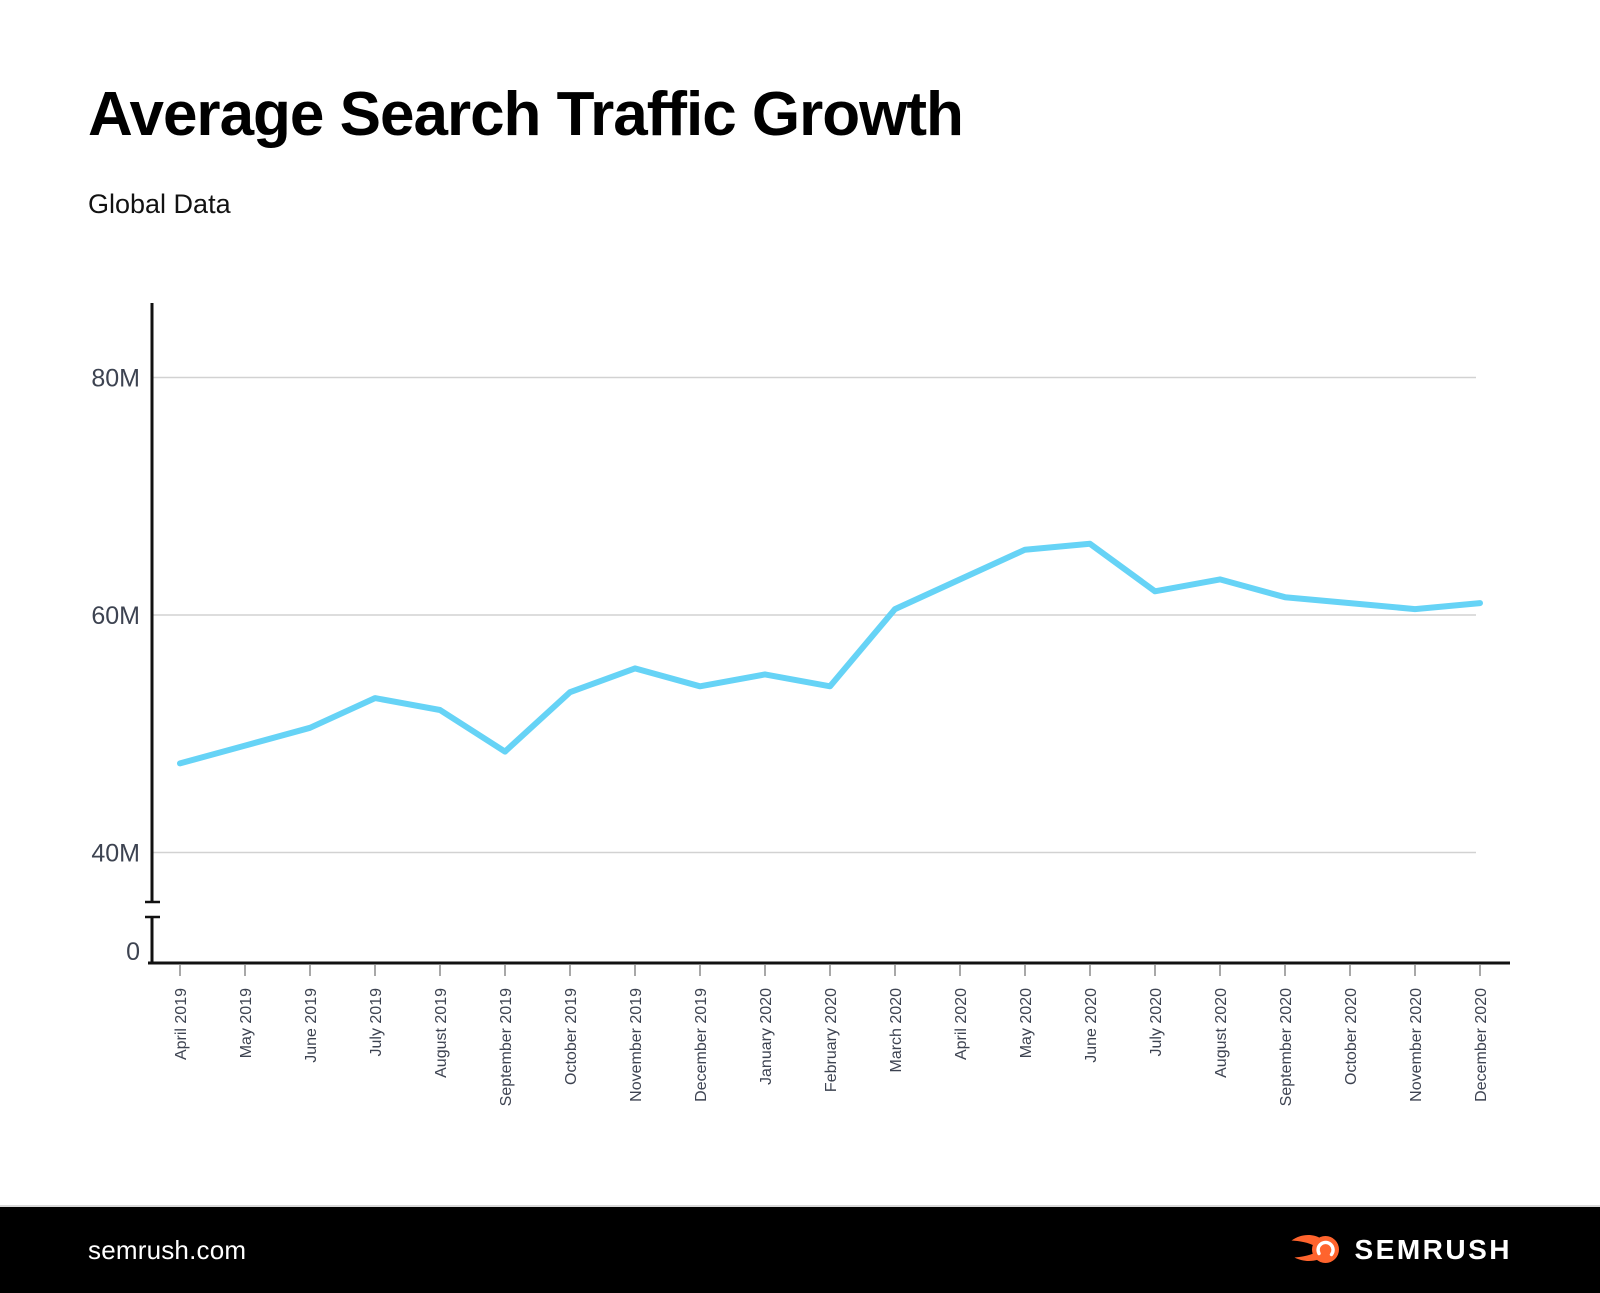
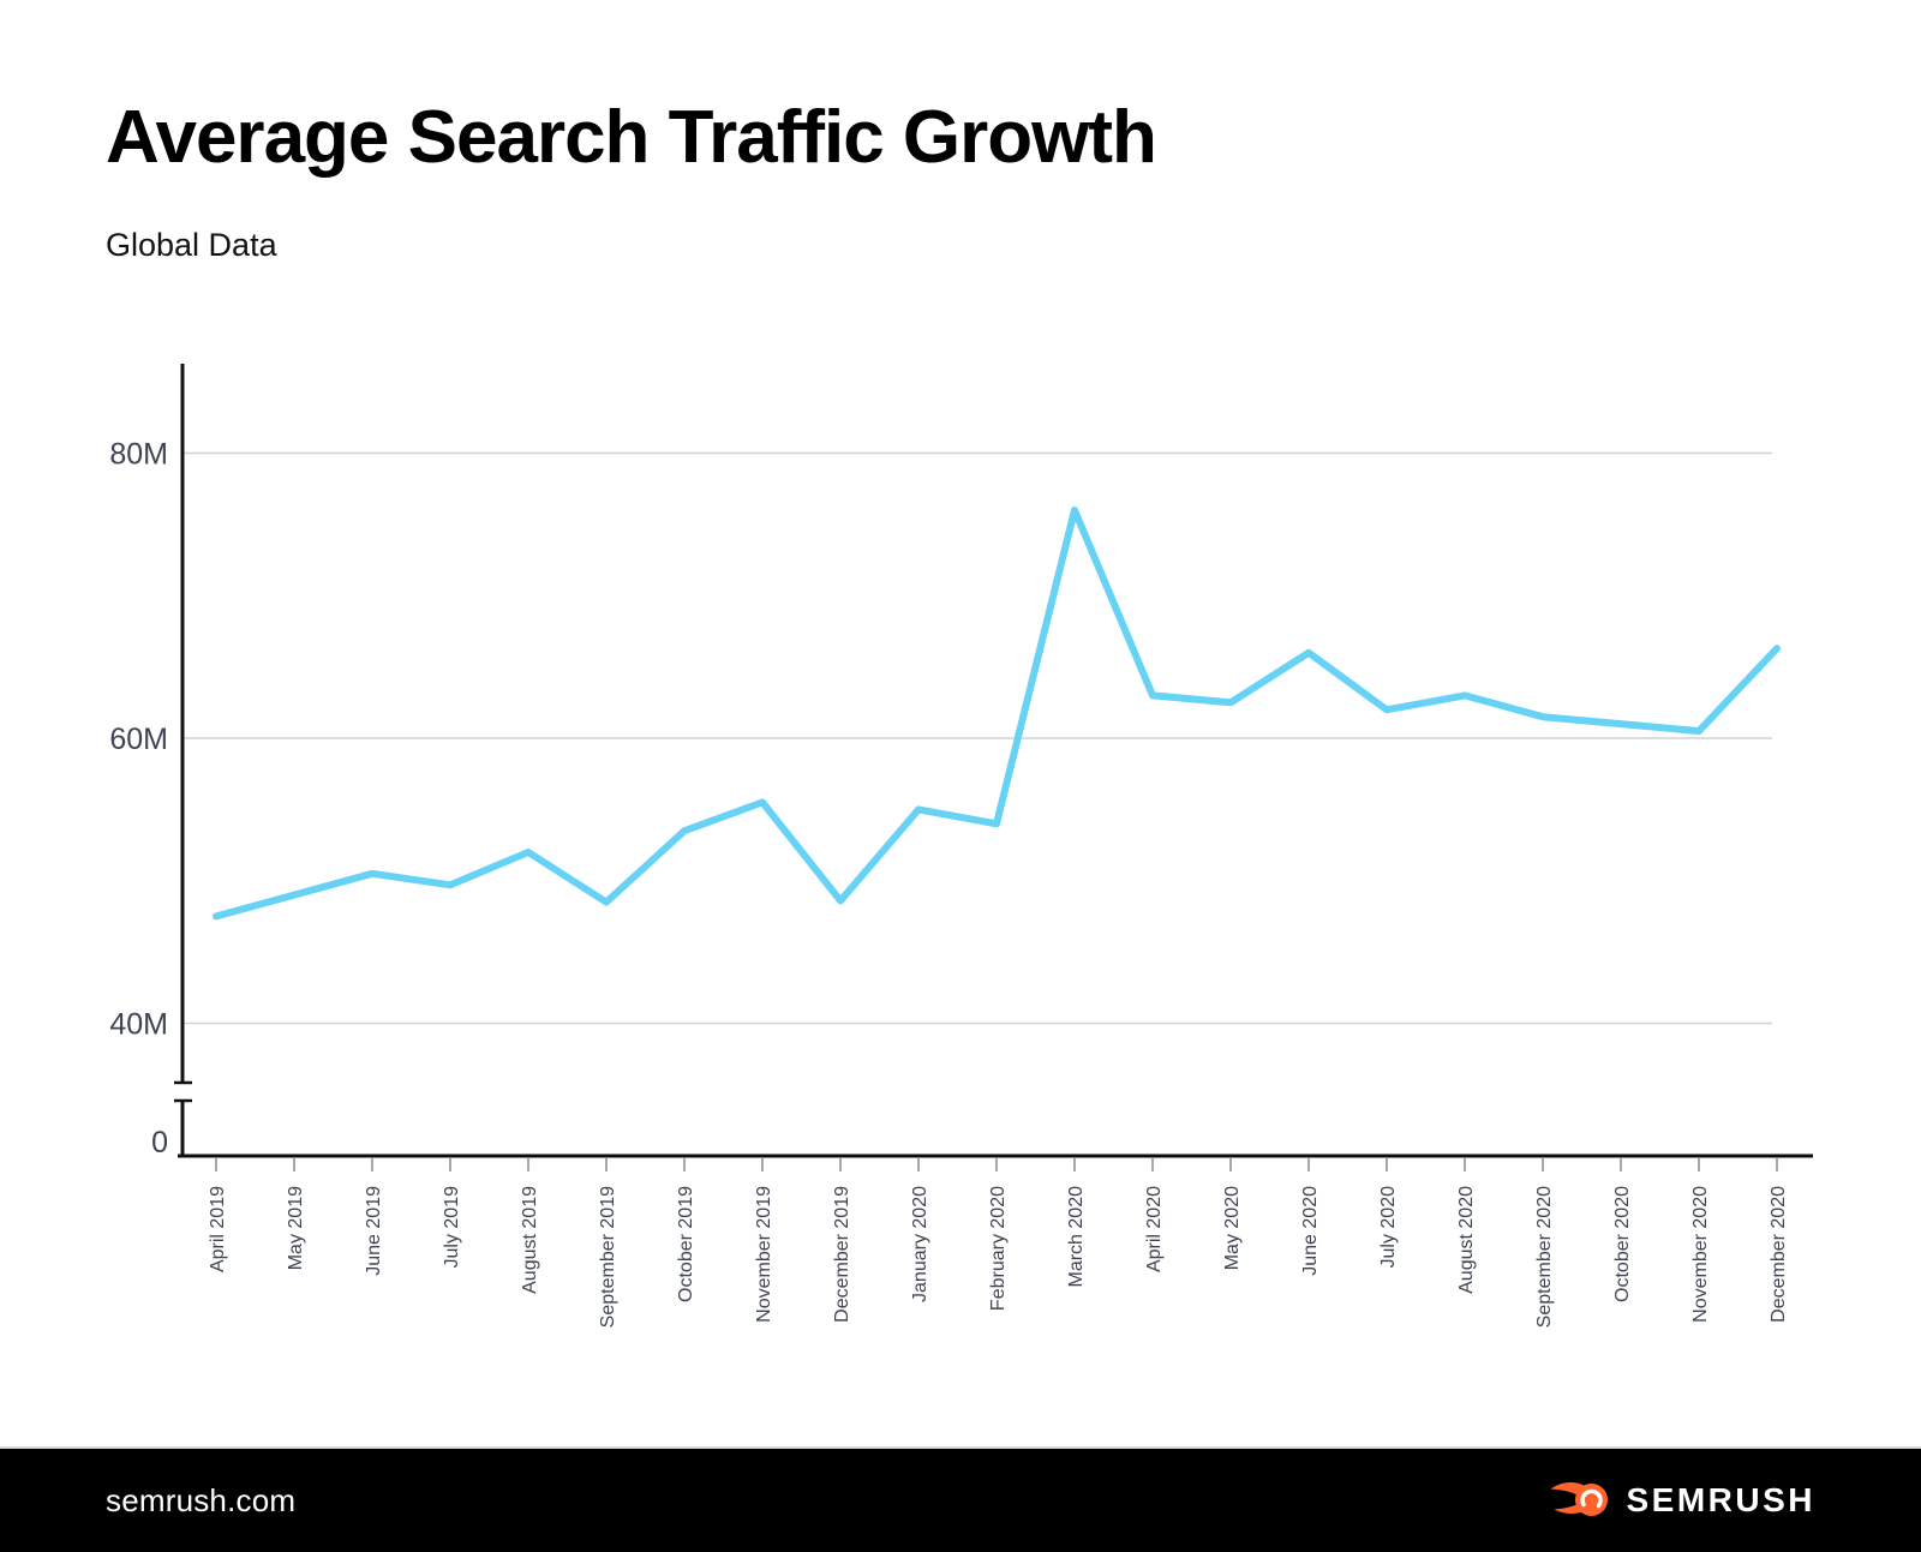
July 2019: 53.0M -> 49.7M
December 2019: 54.0M -> 48.6M
March 2020: 60.5M -> 76.0M
May 2020: 65.5M -> 62.5M
December 2020: 61.0M -> 66.3M
